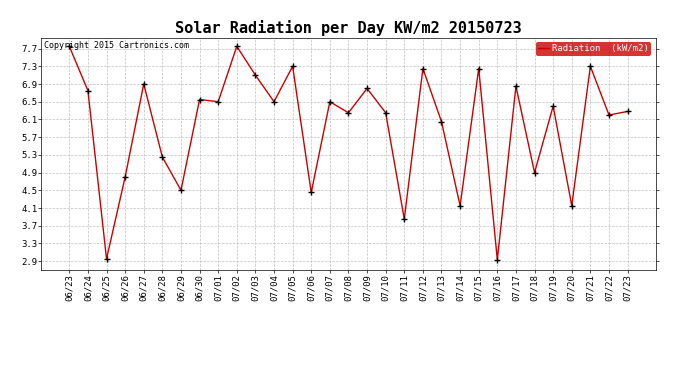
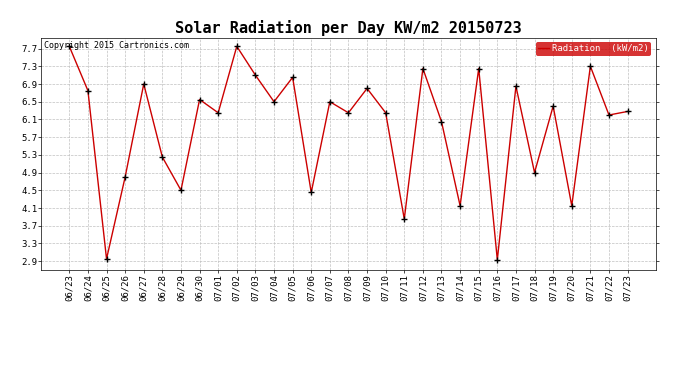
07/01: 6.50 -> 6.25
07/05: 7.30 -> 7.05
